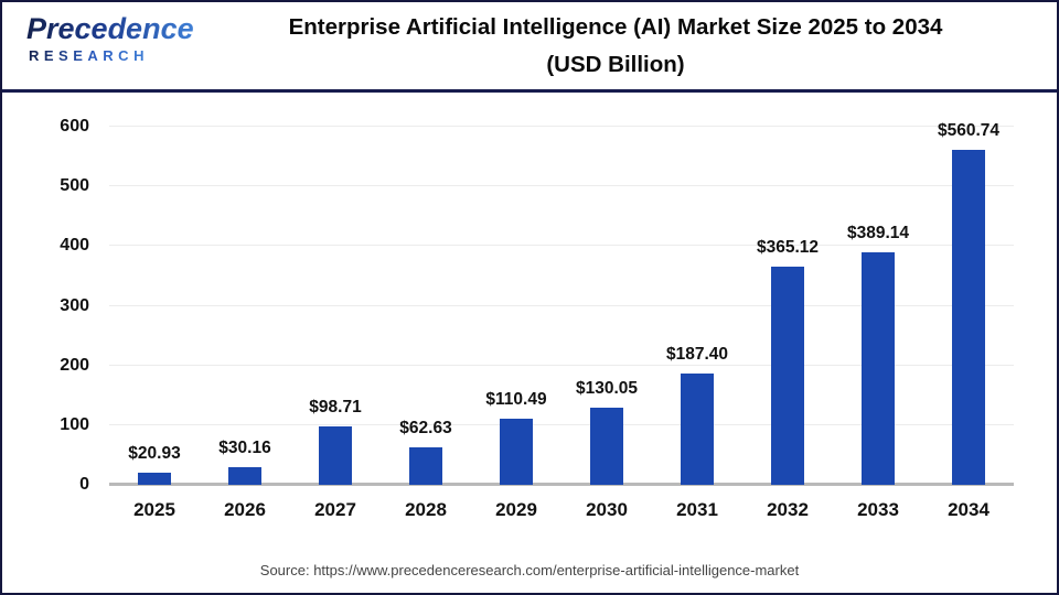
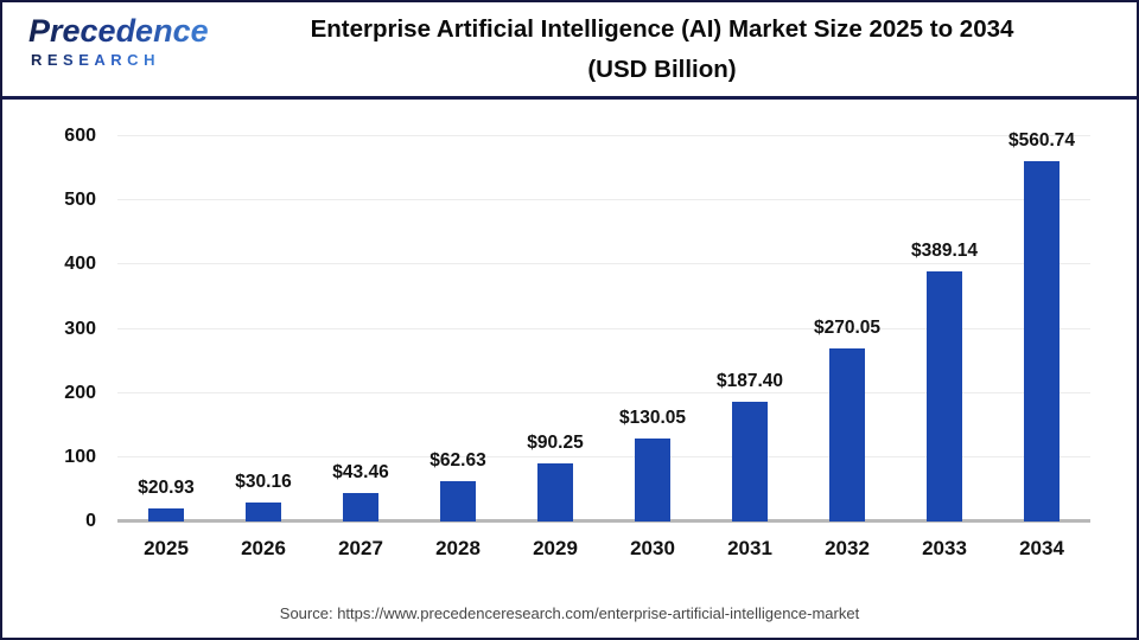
2027: $98.71 -> $43.46
2029: $110.49 -> $90.25
2032: $365.12 -> $270.05
